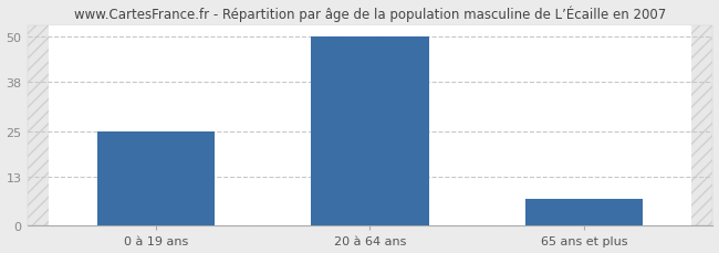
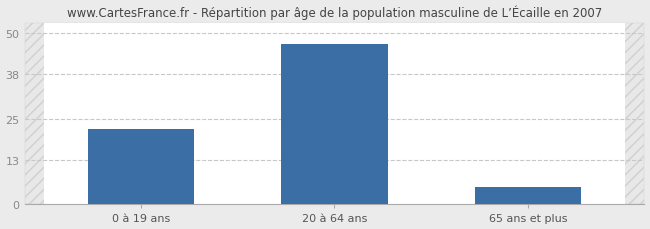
0 à 19 ans: 25 -> 22
20 à 64 ans: 50 -> 47
65 ans et plus: 7 -> 5
